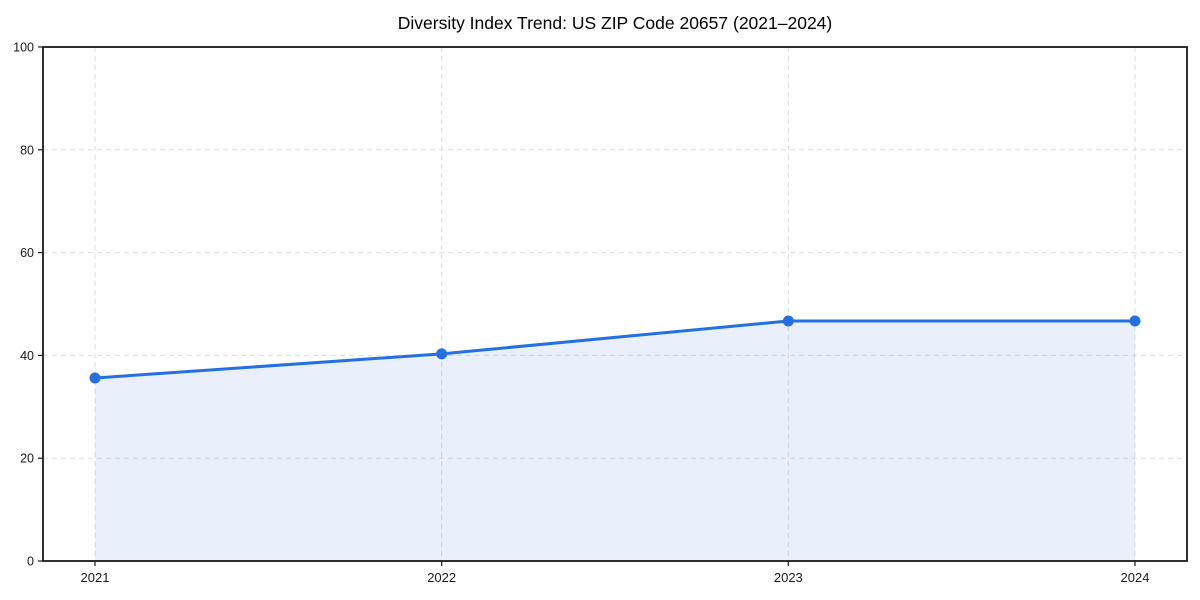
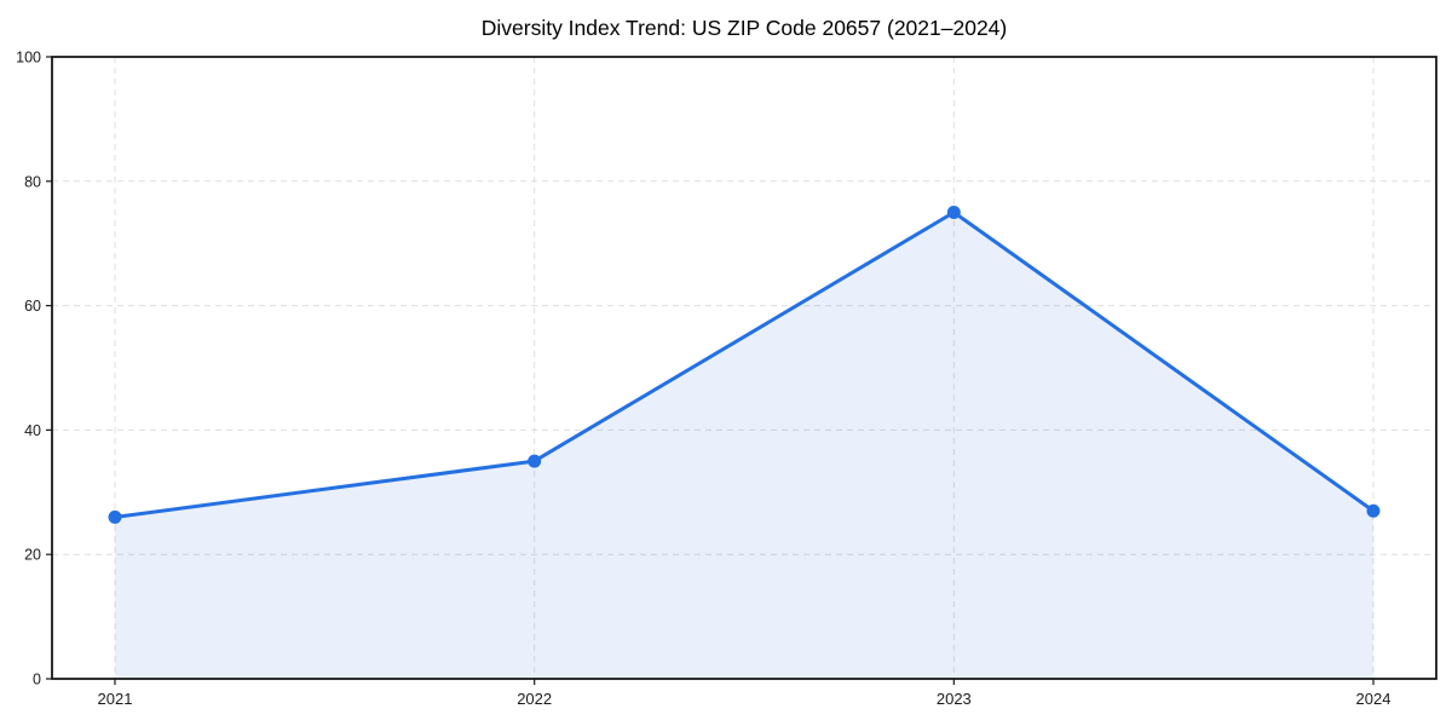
2021: 36 -> 26
2022: 40 -> 35
2023: 47 -> 75
2024: 47 -> 27
